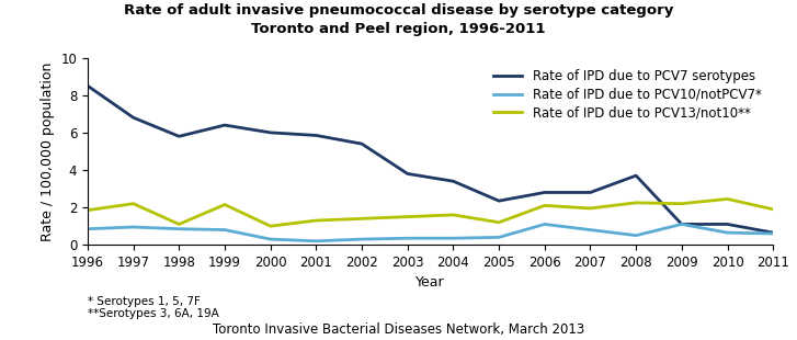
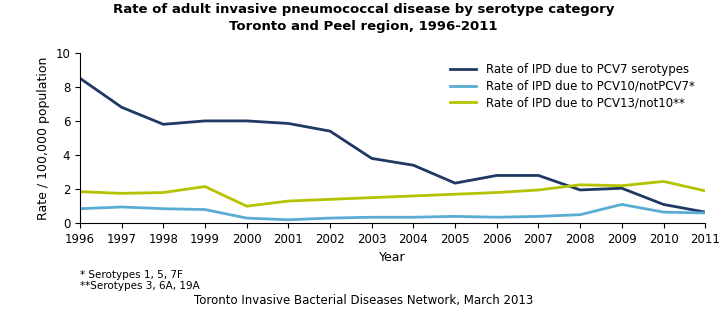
Rate of IPD due to PCV13/not10**/1997: 2.2 -> 1.8
Rate of IPD due to PCV13/not10**/1998: 1.1 -> 1.8
Rate of IPD due to PCV7 serotypes/1999: 6.4 -> 6.0
Rate of IPD due to PCV13/not10**/2005: 1.2 -> 1.7
Rate of IPD due to PCV10/notPCV7*/2006: 1.1 -> 0.3
Rate of IPD due to PCV13/not10**/2006: 2.1 -> 1.8
Rate of IPD due to PCV10/notPCV7*/2007: 0.8 -> 0.4
Rate of IPD due to PCV7 serotypes/2008: 3.7 -> 1.9
Rate of IPD due to PCV7 serotypes/2009: 1.1 -> 2.0
